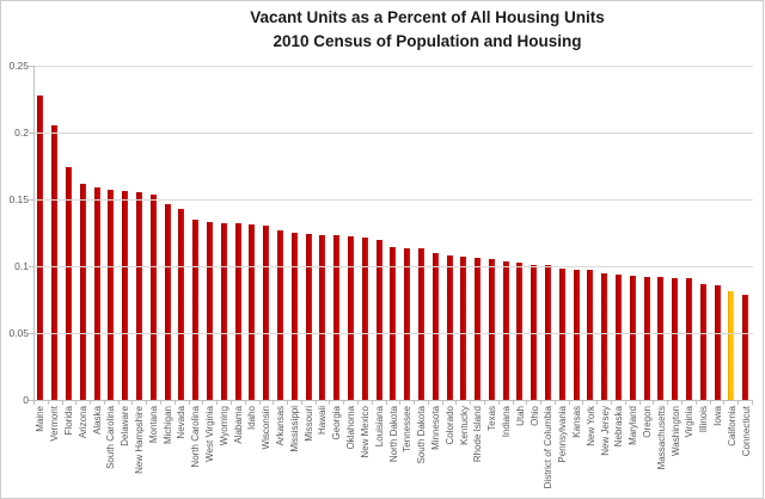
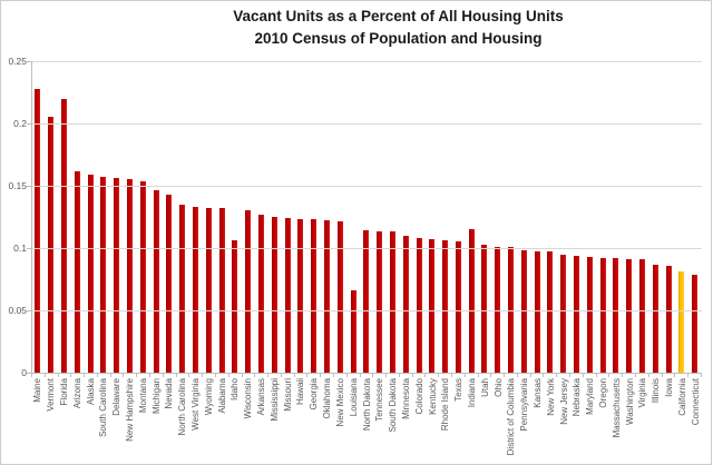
Florida: 0.174 -> 0.220
Idaho: 0.131 -> 0.106
Louisiana: 0.120 -> 0.066
Indiana: 0.104 -> 0.115
